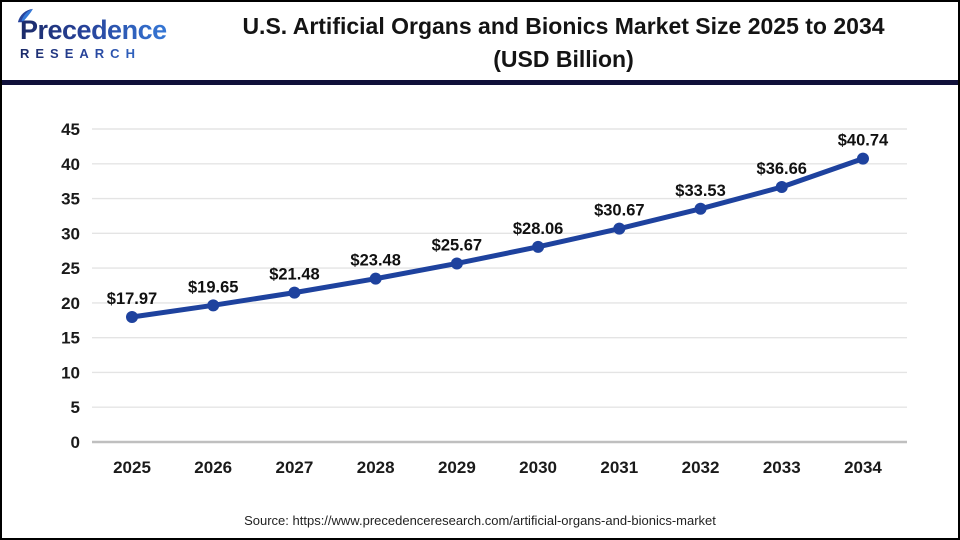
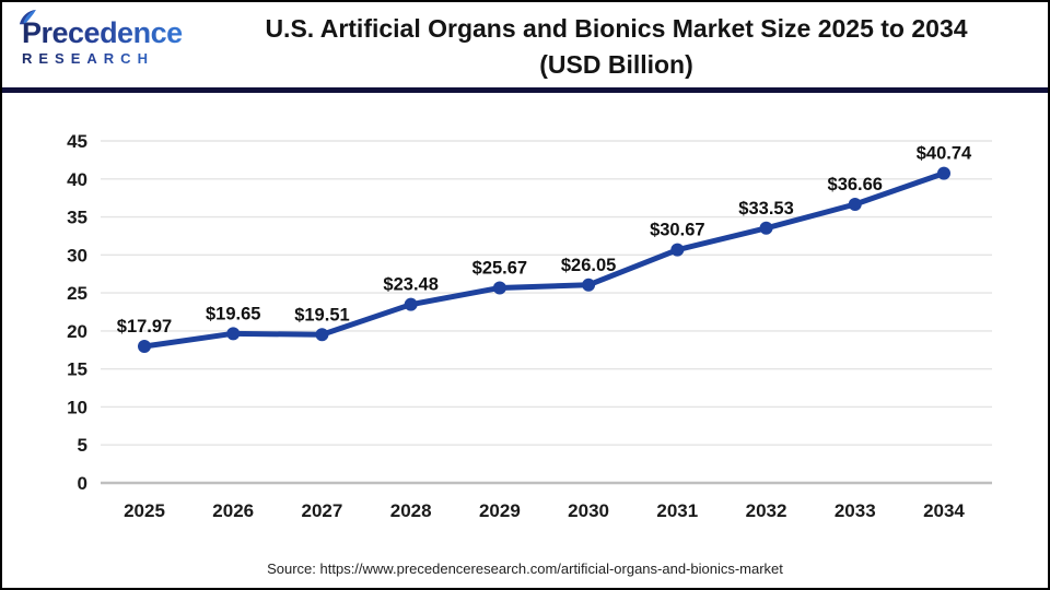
2027: $21.48 -> $19.51
2030: $28.06 -> $26.05
